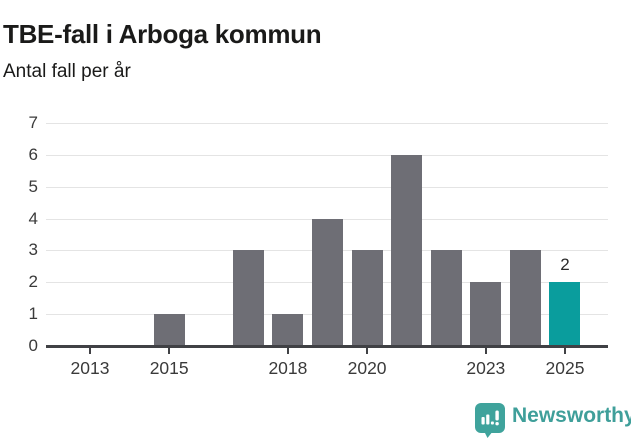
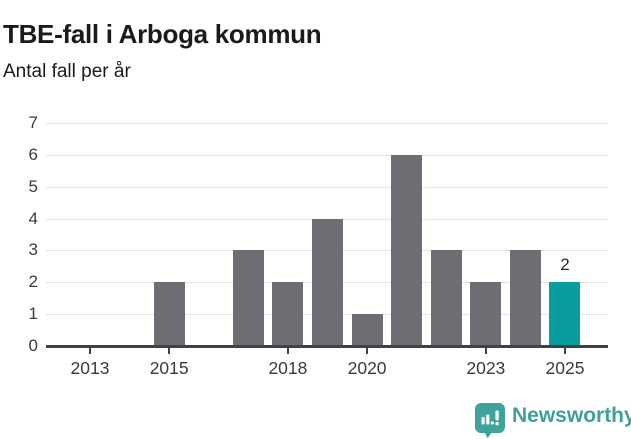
2015: 1 -> 2
2018: 1 -> 2
2020: 3 -> 1
